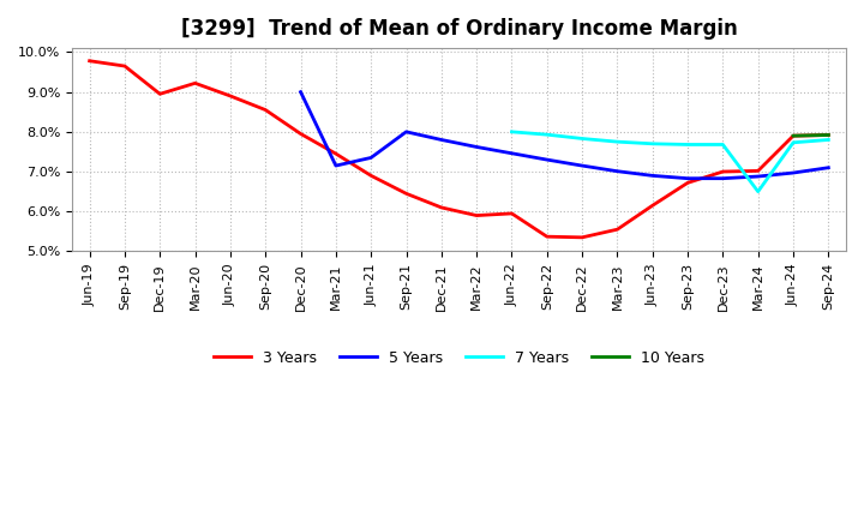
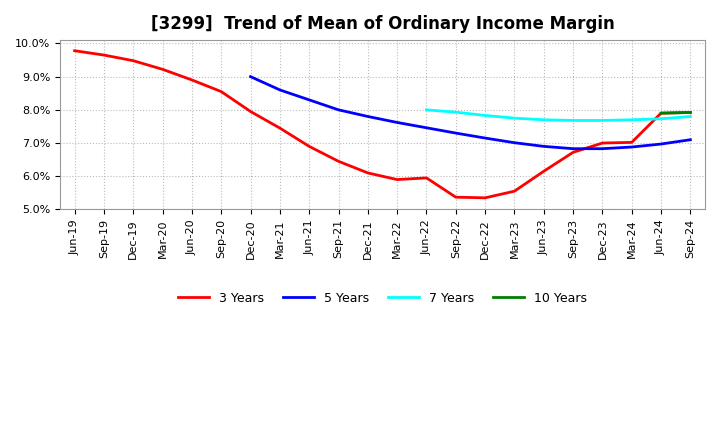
3 Years/Dec-19: 8.95% -> 9.48%
5 Years/Mar-21: 7.15% -> 8.60%
5 Years/Jun-21: 7.35% -> 8.30%
7 Years/Mar-24: 6.50% -> 7.70%
